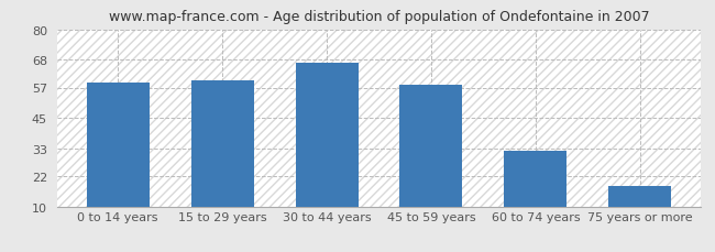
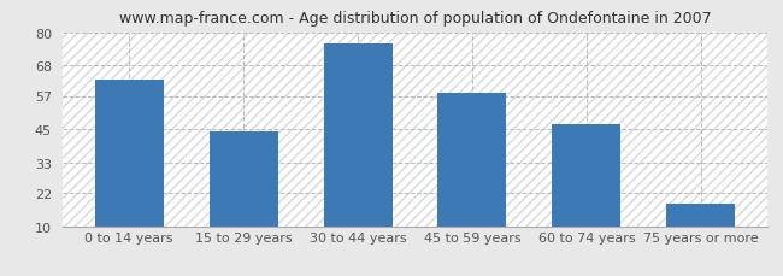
0 to 14 years: 59 -> 63
15 to 29 years: 60 -> 44
30 to 44 years: 67 -> 76
60 to 74 years: 32 -> 47
